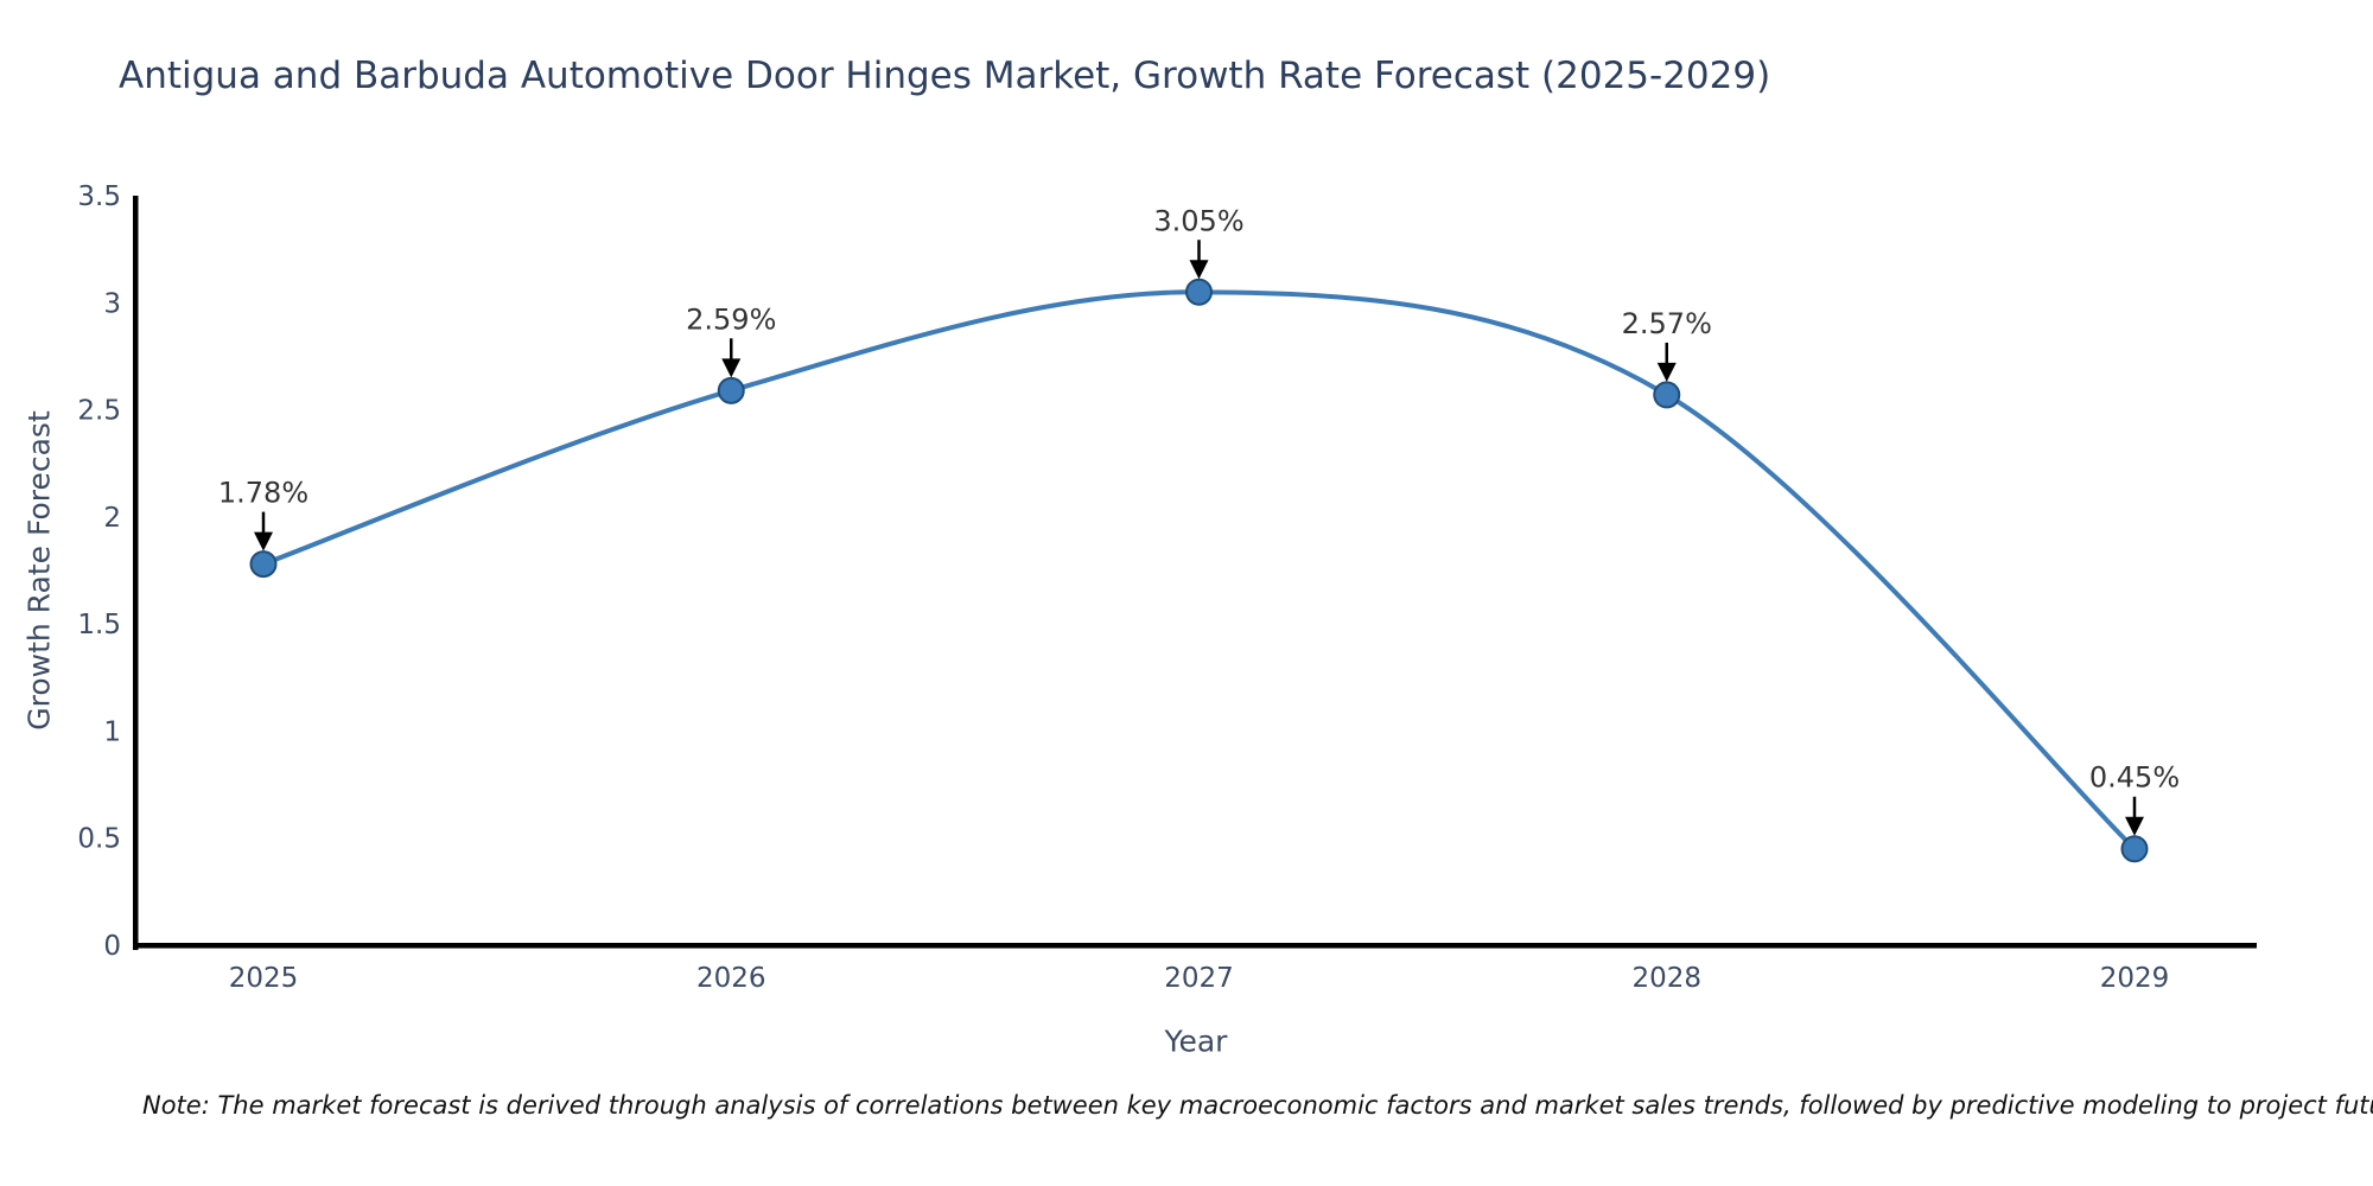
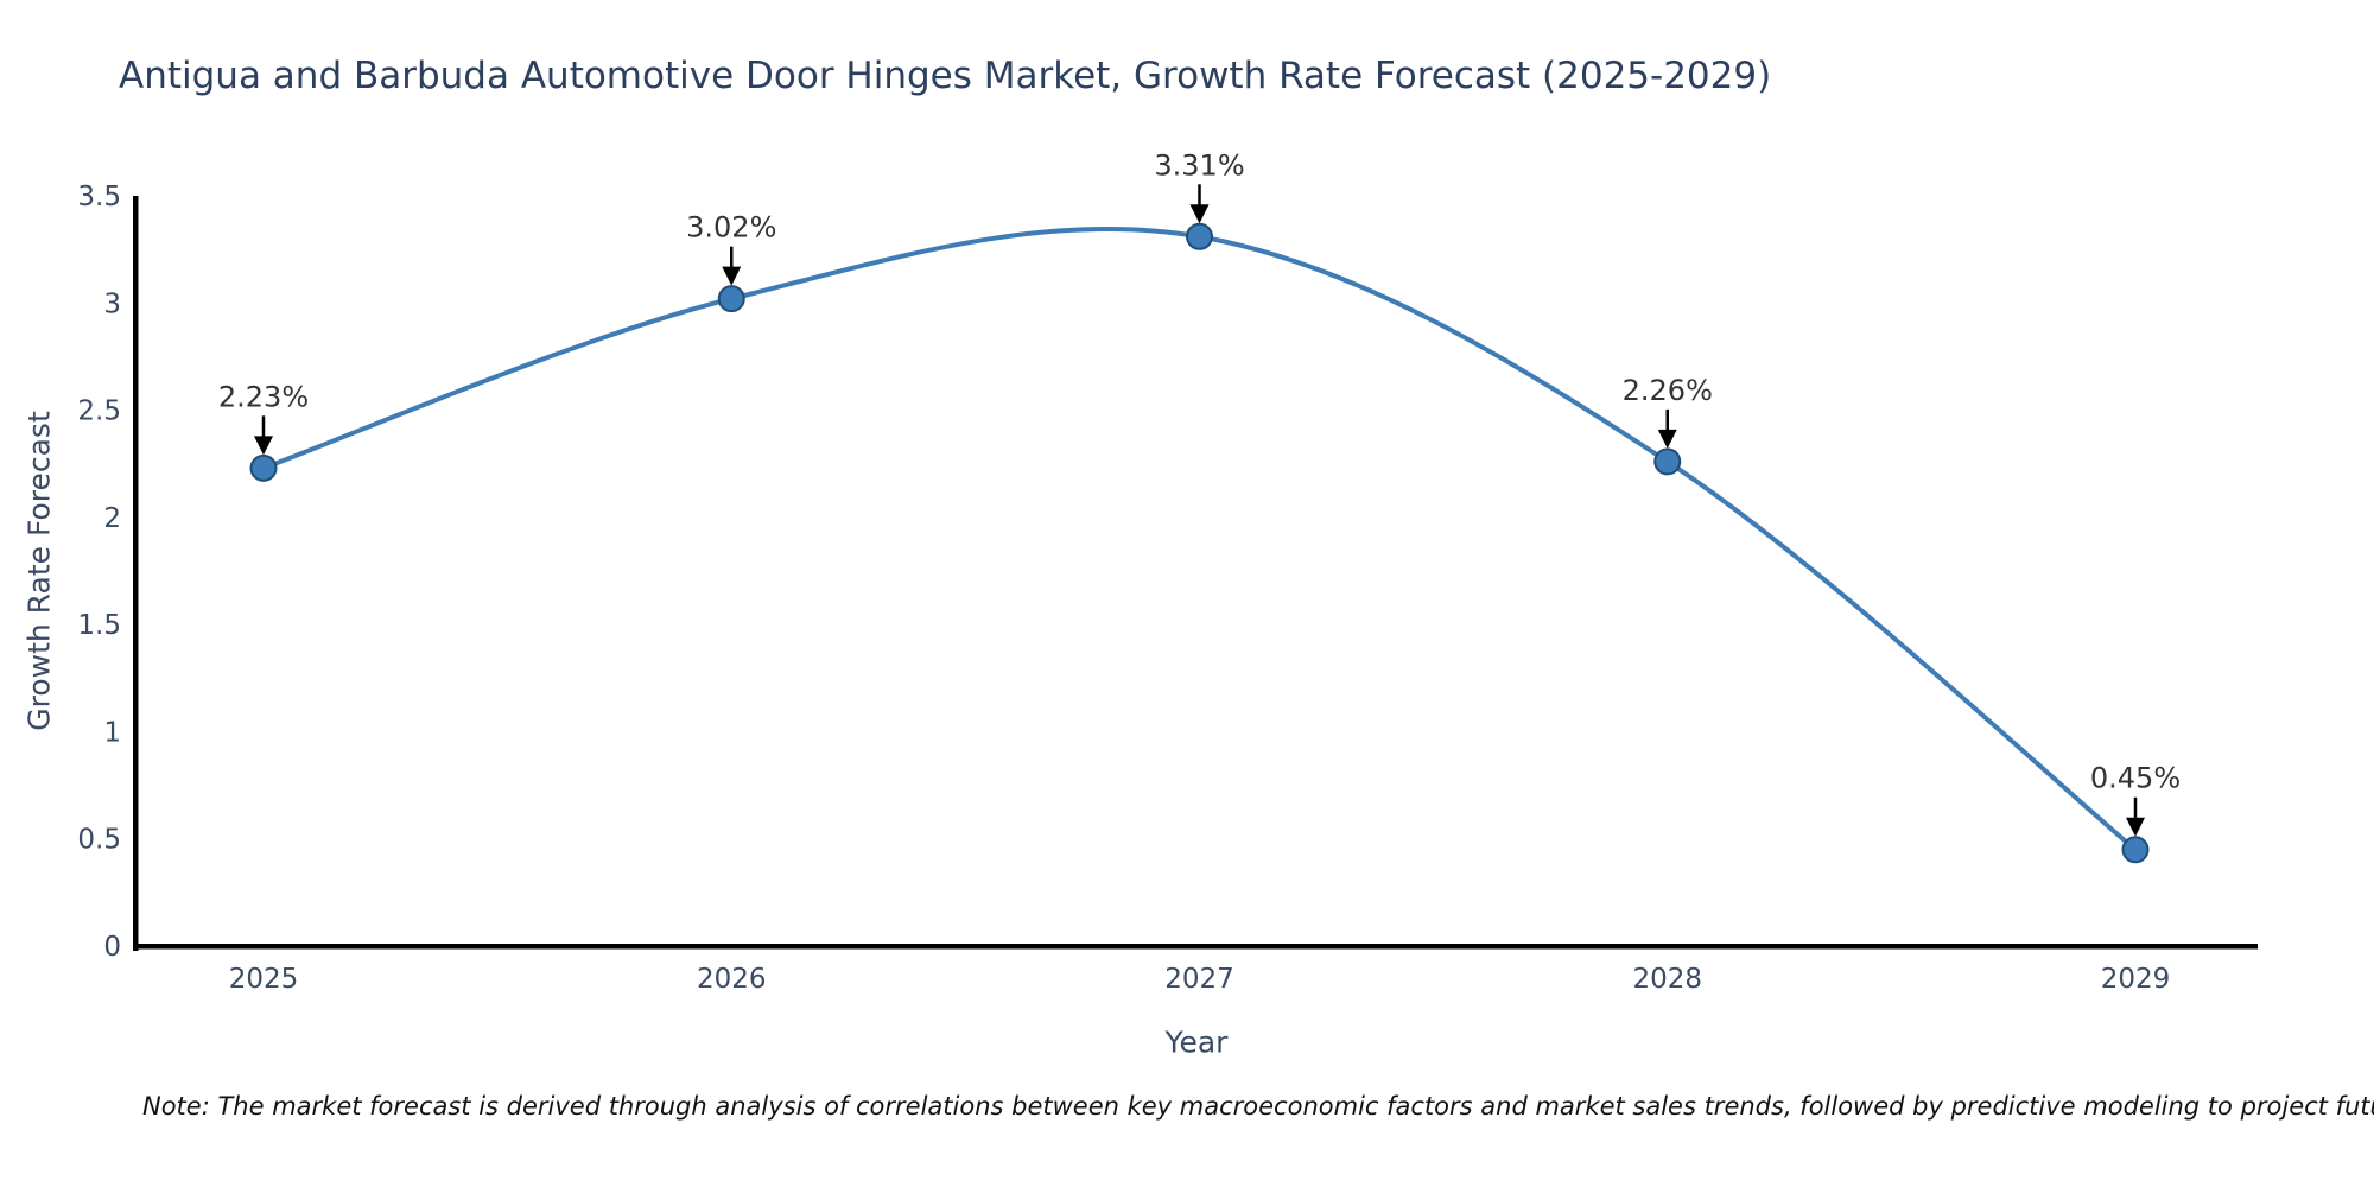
2025: 1.78% -> 2.23%
2026: 2.59% -> 3.02%
2027: 3.05% -> 3.31%
2028: 2.57% -> 2.26%
